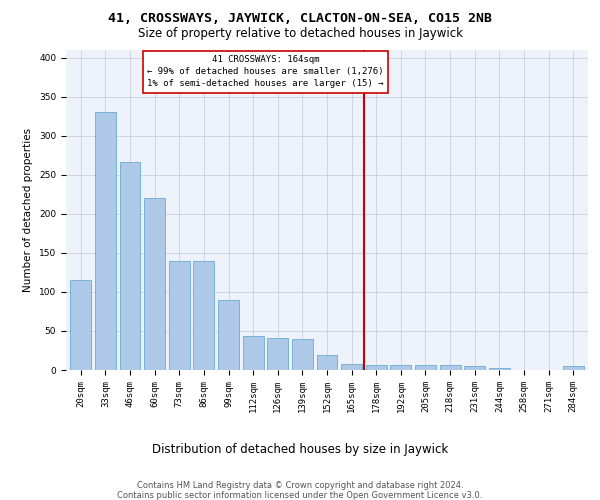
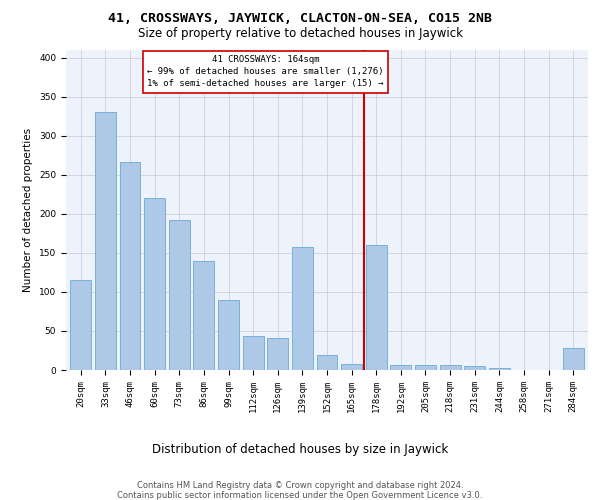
73sqm: 140 -> 192
139sqm: 40 -> 158
178sqm: 7 -> 160
284sqm: 5 -> 28
